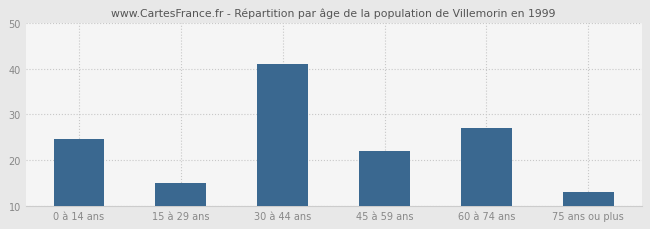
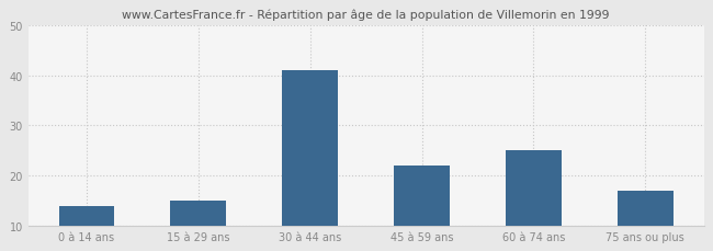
0 à 14 ans: 24.5 -> 14.0
60 à 74 ans: 27.0 -> 25.0
75 ans ou plus: 13.0 -> 17.0
